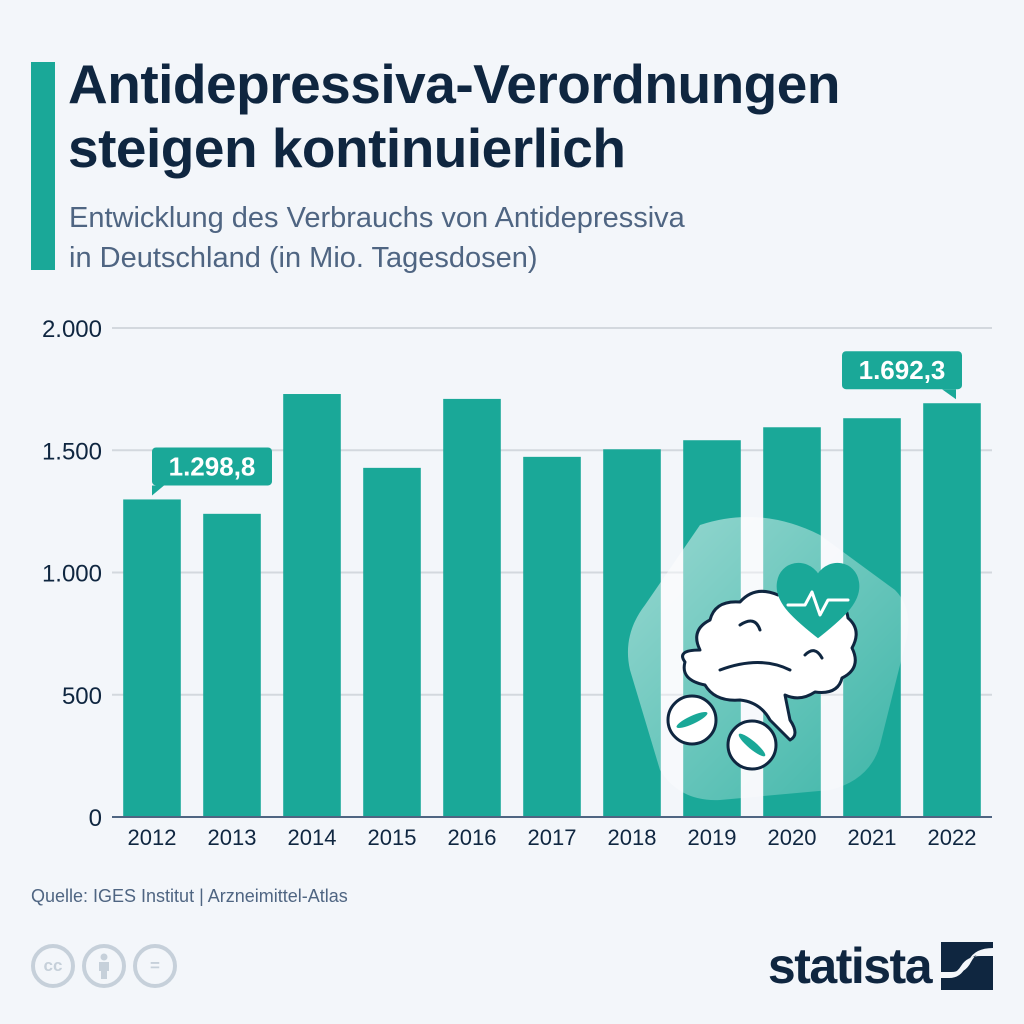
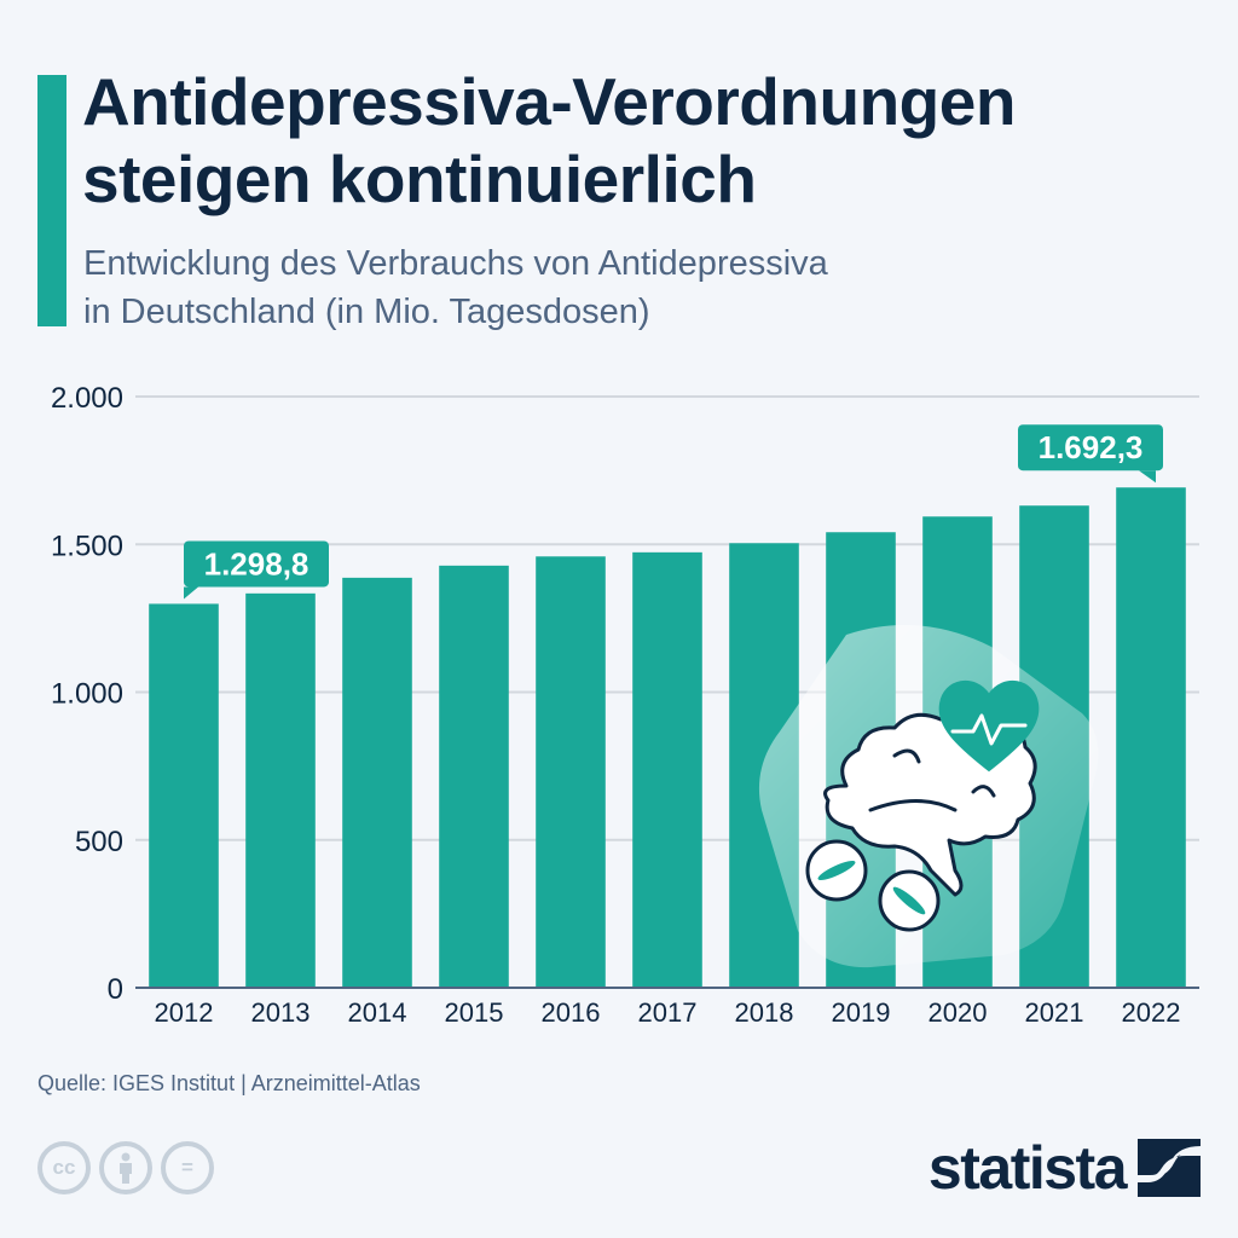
2013: 1240 -> 1330
2014: 1730 -> 1390
2016: 1710 -> 1460
